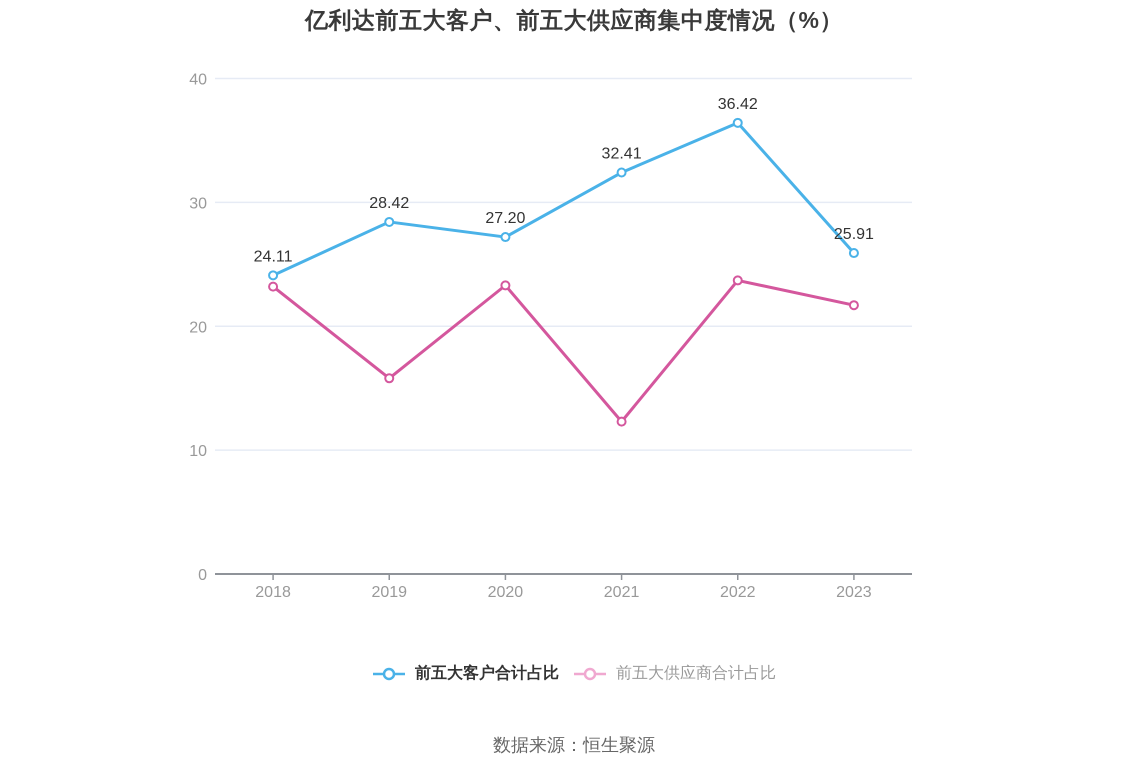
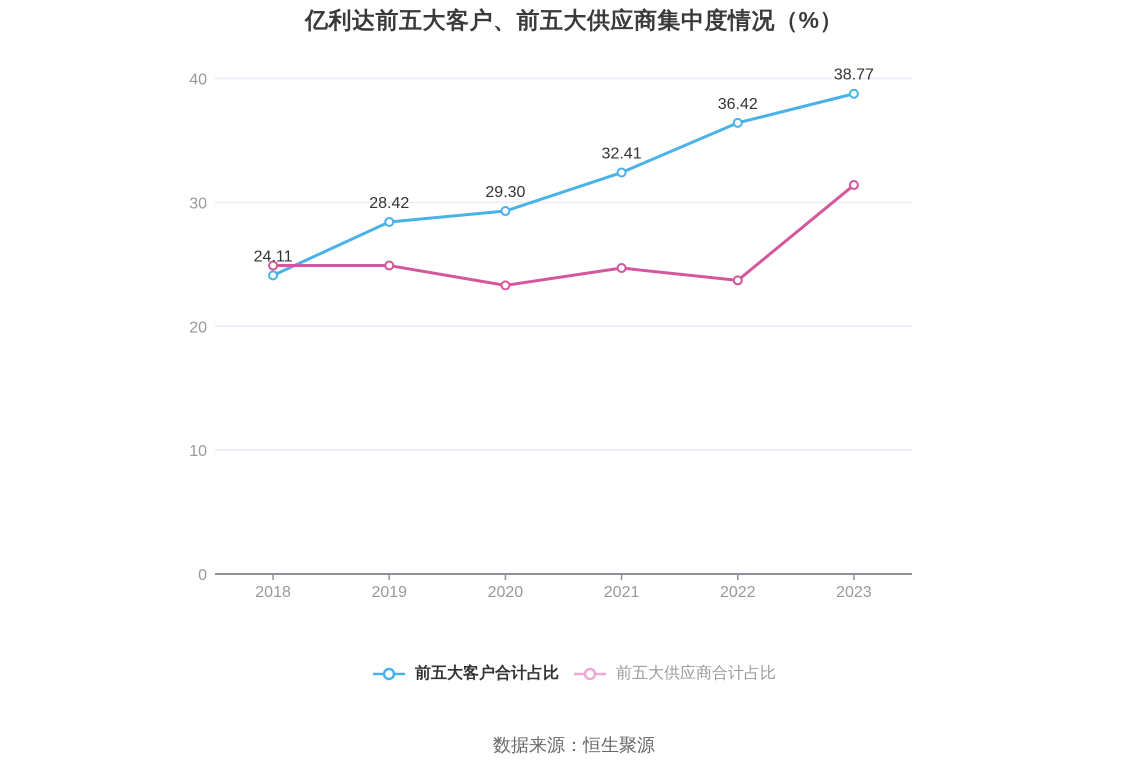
前五大供应商合计占比/2018: 23.2 -> 24.9
前五大供应商合计占比/2019: 15.8 -> 24.9
前五大客户合计占比/2020: 27.20 -> 29.30
前五大供应商合计占比/2021: 12.3 -> 24.7
前五大客户合计占比/2023: 25.91 -> 38.77
前五大供应商合计占比/2023: 21.7 -> 31.4
